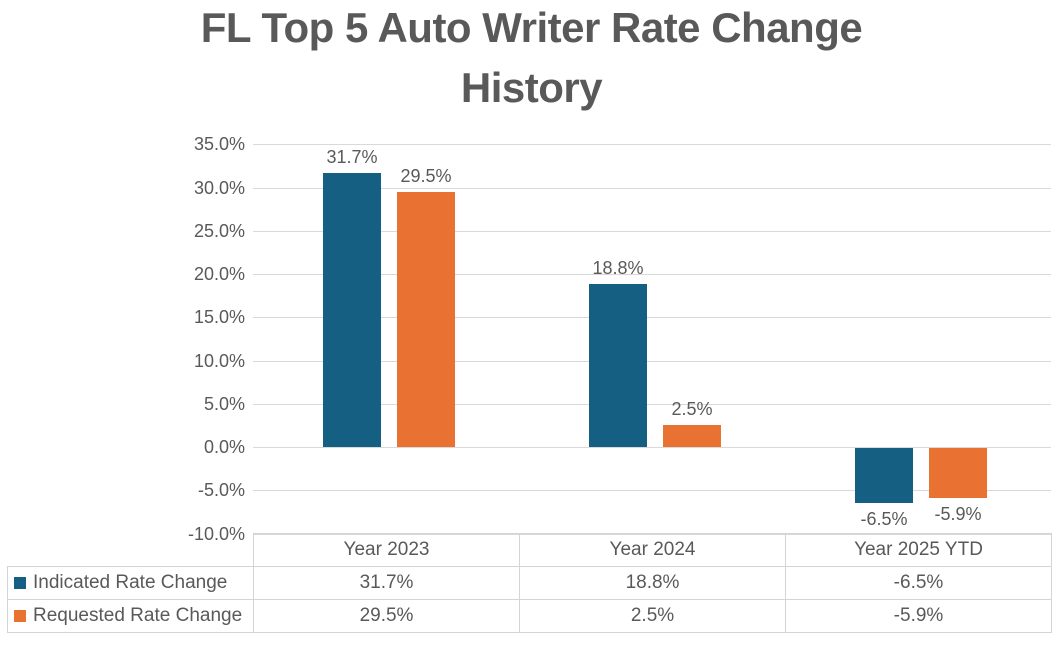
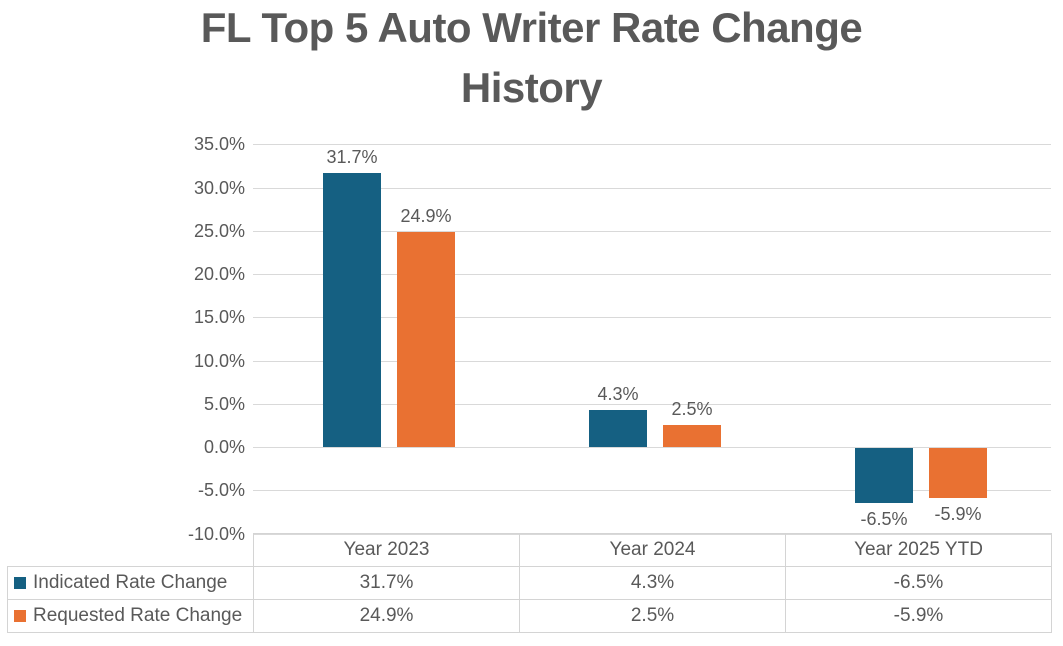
Requested Rate Change/Year 2023: 29.5% -> 24.9%
Indicated Rate Change/Year 2024: 18.8% -> 4.3%
